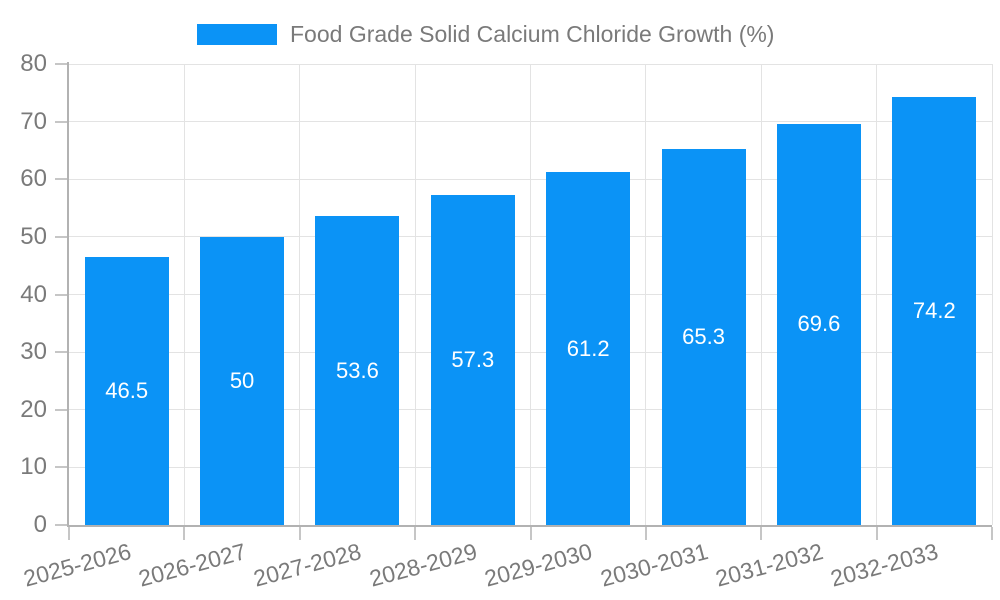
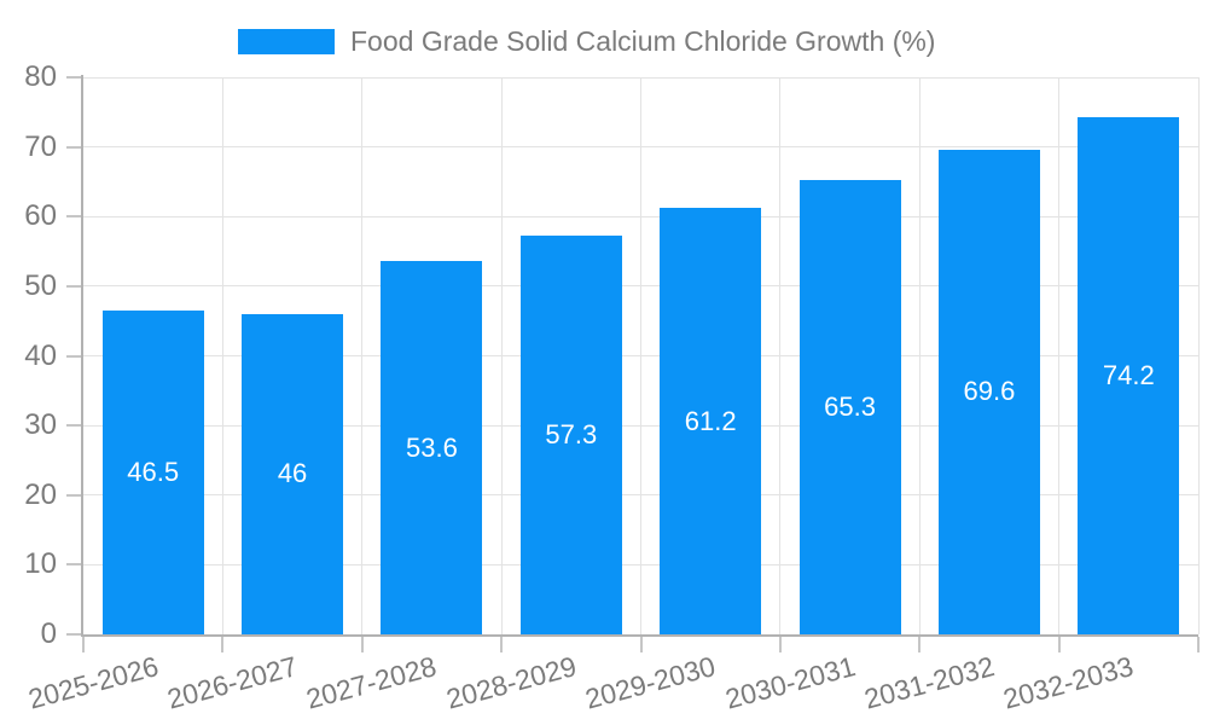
2026-2027: 50 -> 46
